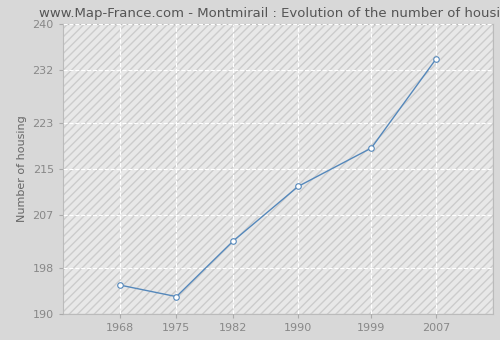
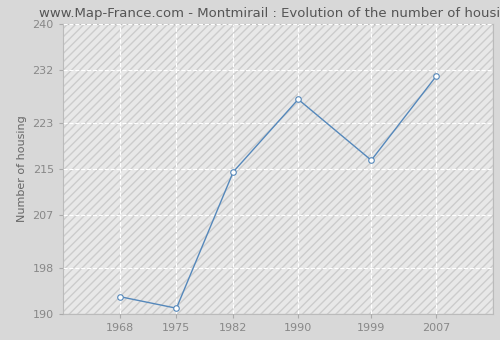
1968: 195.0 -> 193.0
1975: 193.0 -> 191.0
1982: 202.6 -> 214.5
1990: 212.0 -> 227.0
1999: 218.6 -> 216.5
2007: 234.0 -> 231.0
